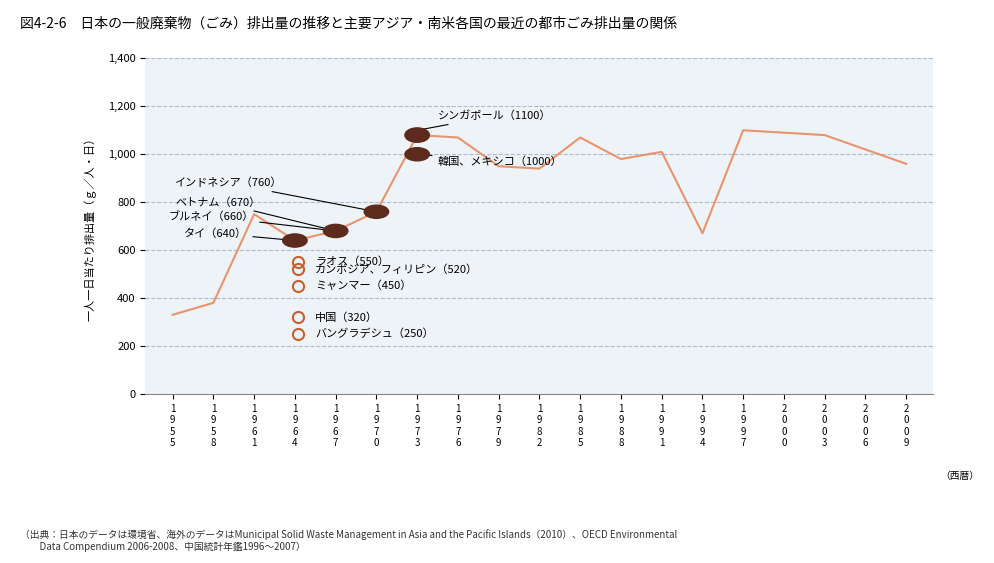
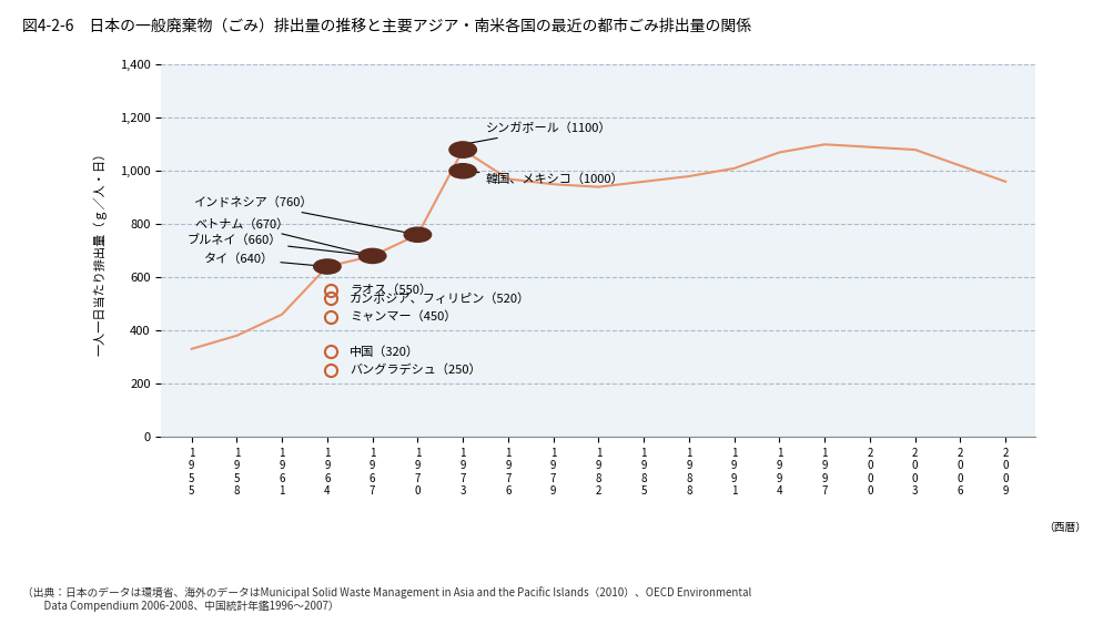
1 9 6 1: 750 -> 460
1 9 7 6: 1,070 -> 970
1 9 8 5: 1,070 -> 960
1 9 9 4: 670 -> 1,070
